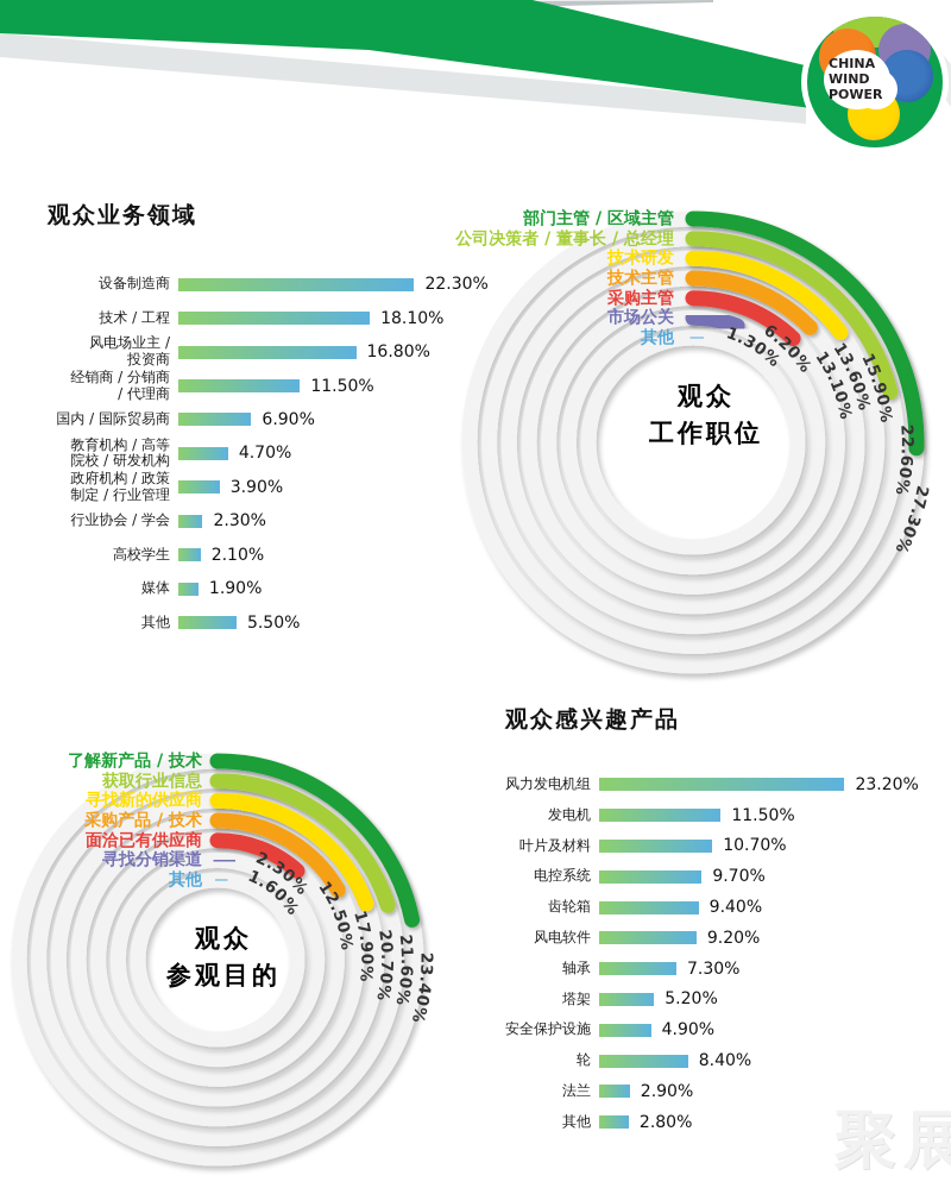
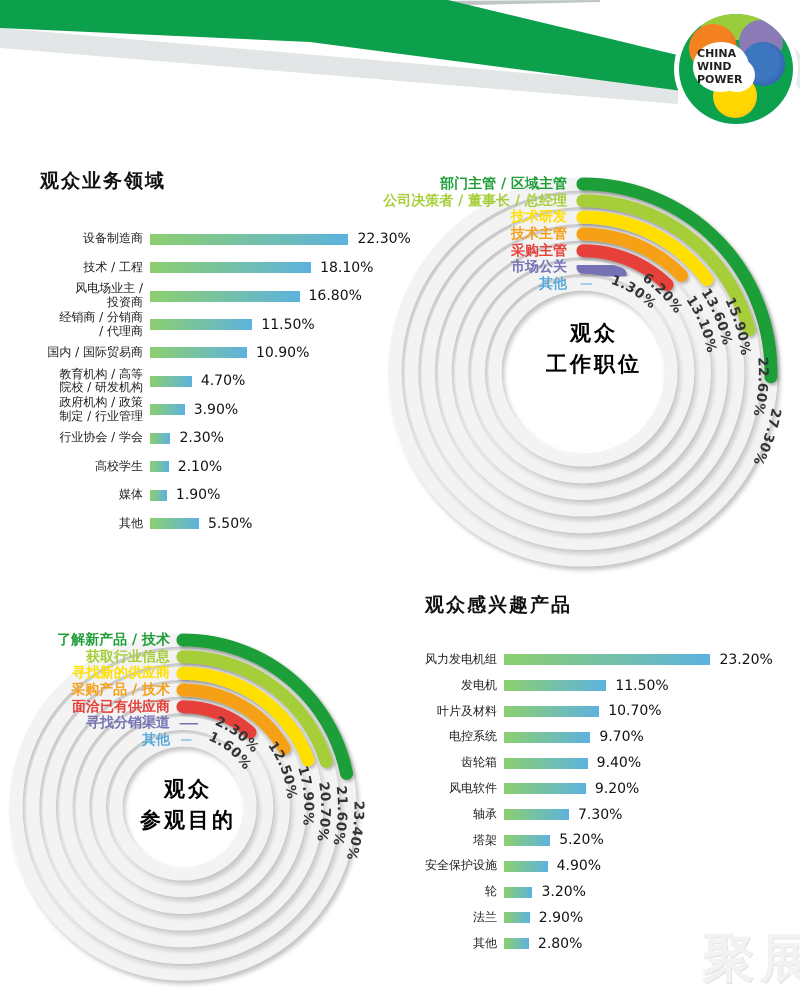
观众业务领域/国内 / 国际贸易商: 6.90% -> 10.90%
观众感兴趣产品/轮: 8.40% -> 3.20%
